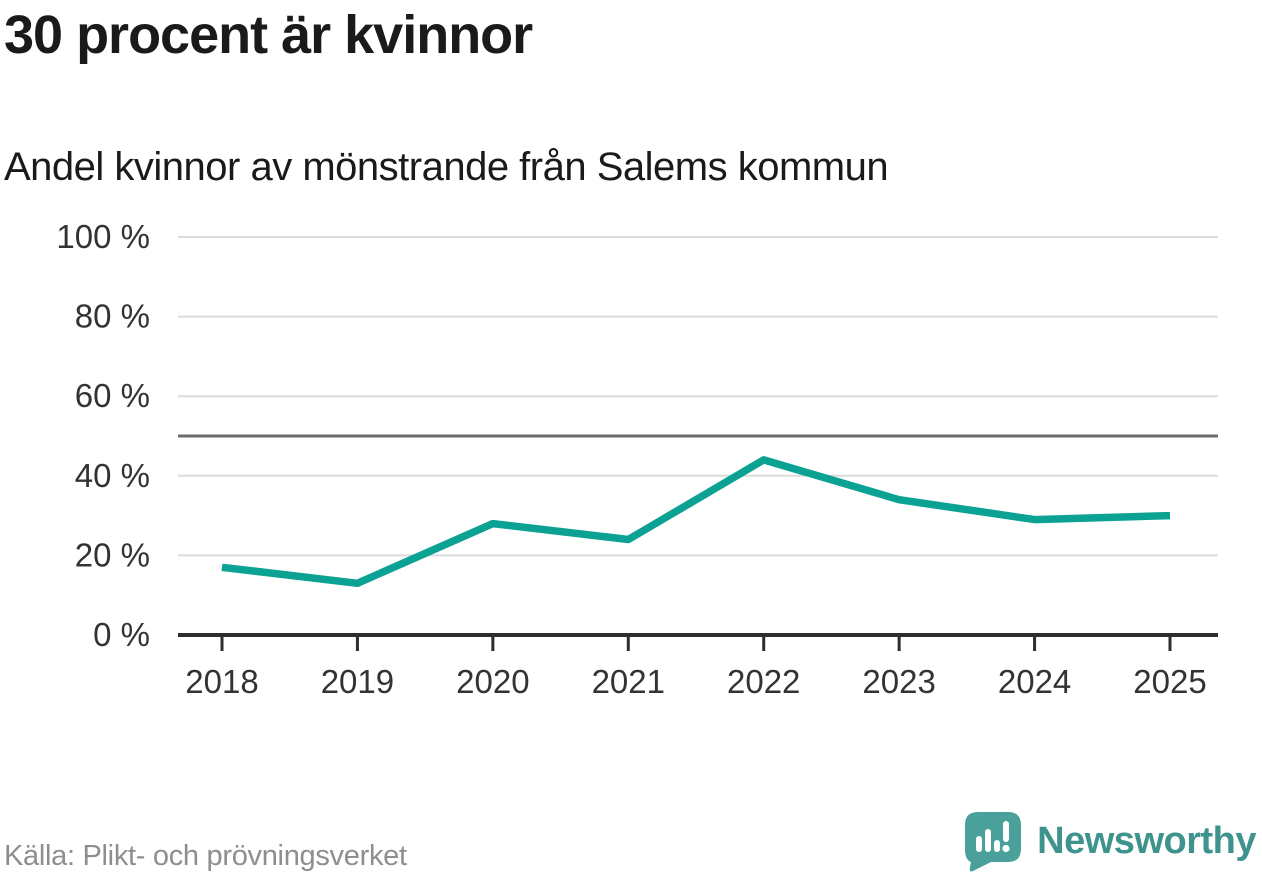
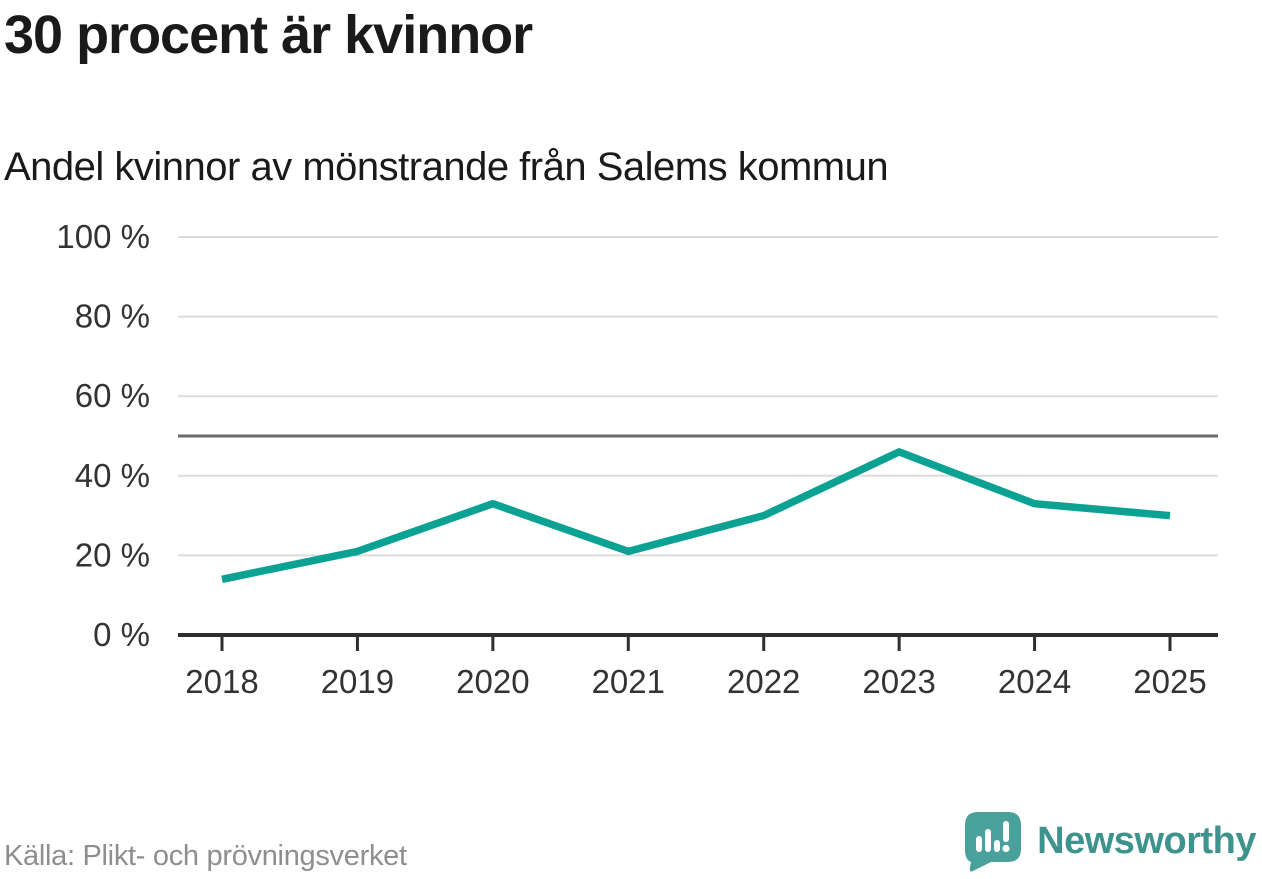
2018: 17% -> 14%
2019: 13% -> 21%
2020: 28% -> 33%
2021: 24% -> 21%
2022: 44% -> 30%
2023: 34% -> 46%
2024: 29% -> 33%
